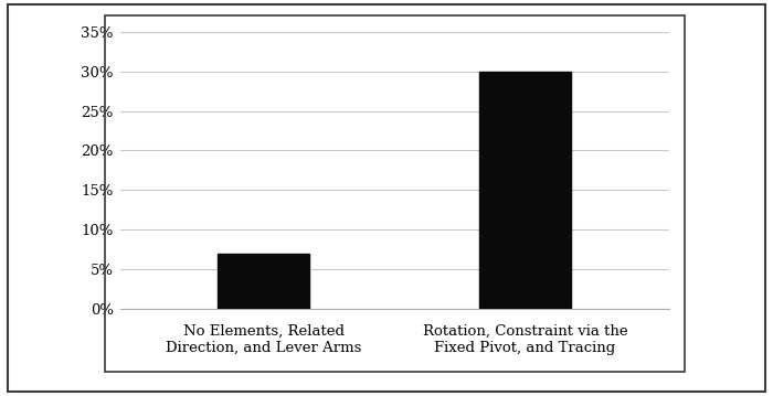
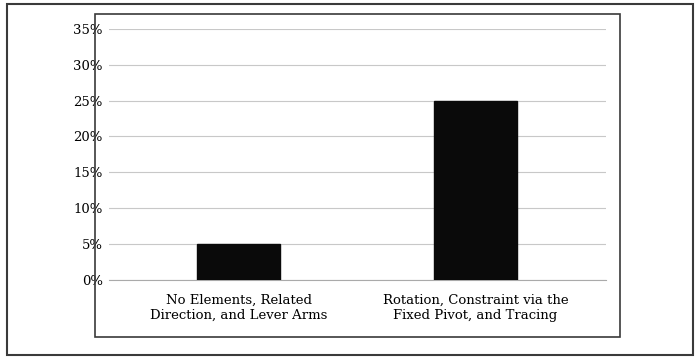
No Elements, Related Direction, and Lever Arms: 7% -> 5%
Rotation, Constraint via the Fixed Pivot, and Tracing: 30% -> 25%
